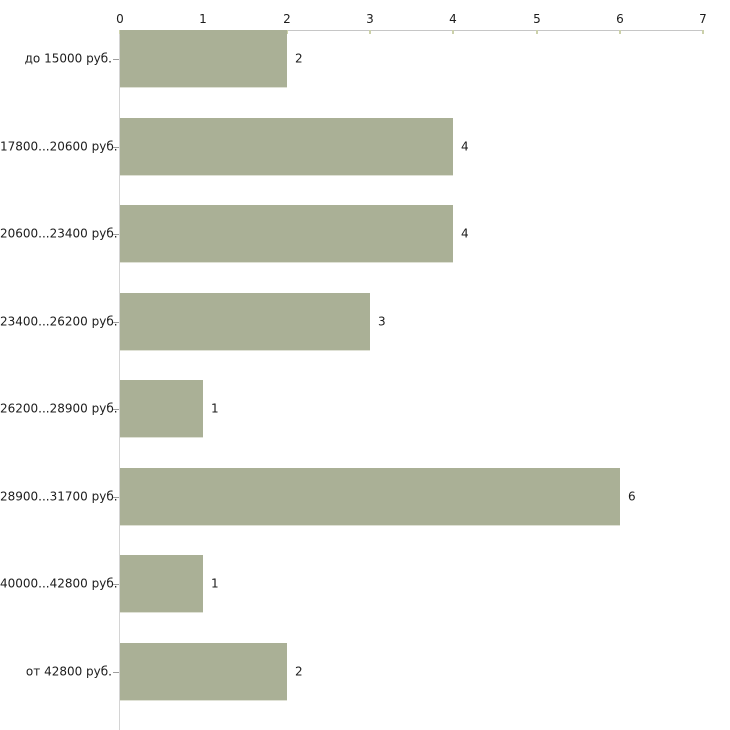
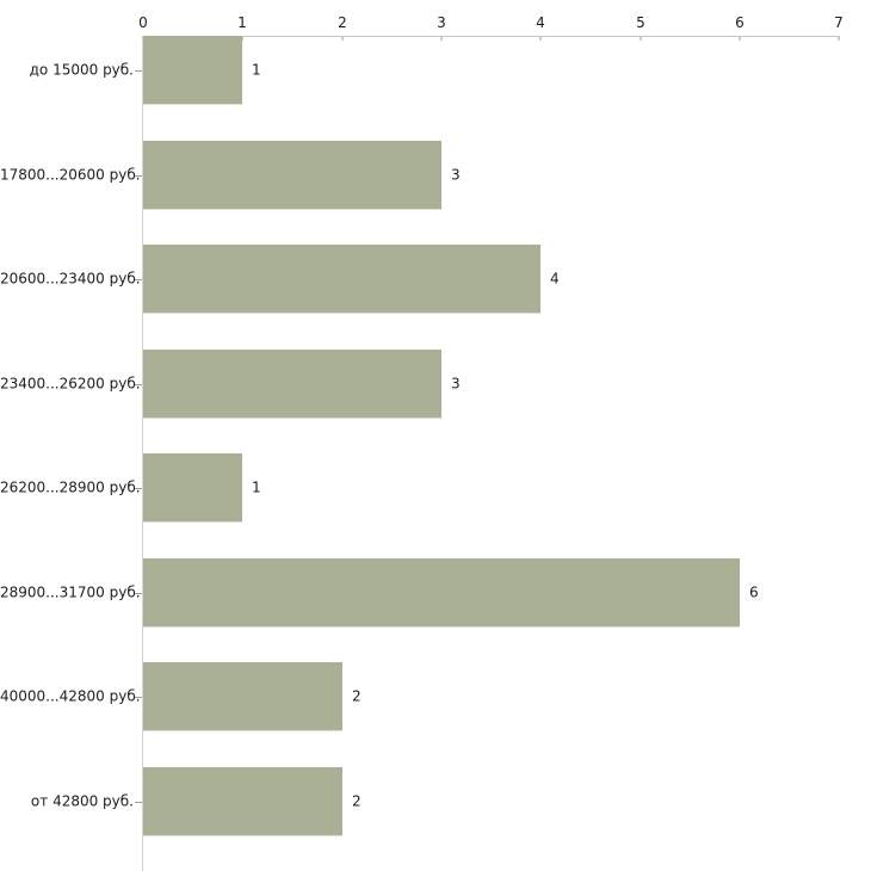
до 15000 руб.: 2 -> 1
17800...20600 руб.: 4 -> 3
40000...42800 руб.: 1 -> 2
